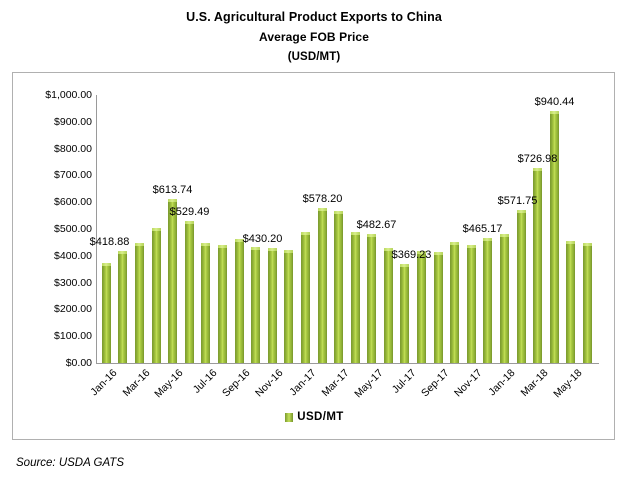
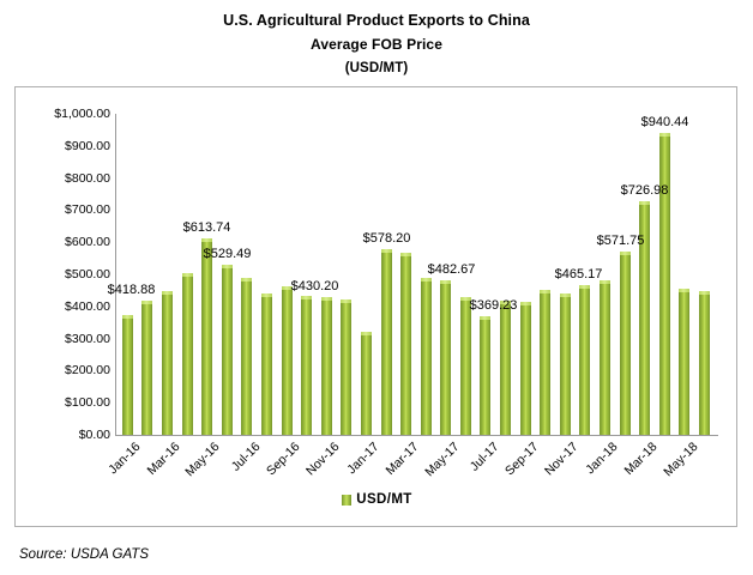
Jul-16: $450 -> $490
Jan-17: $490 -> $320
